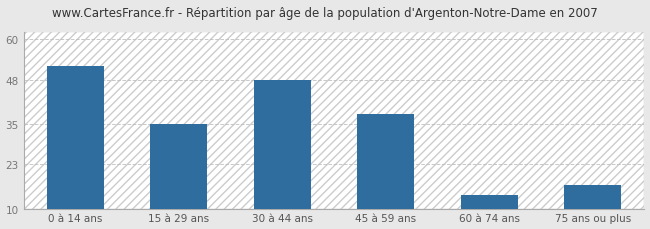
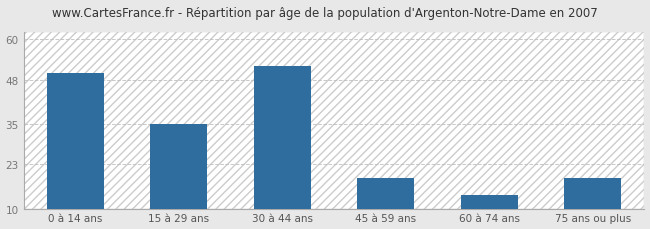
0 à 14 ans: 52 -> 50
30 à 44 ans: 48 -> 52
45 à 59 ans: 38 -> 19
75 ans ou plus: 17 -> 19
